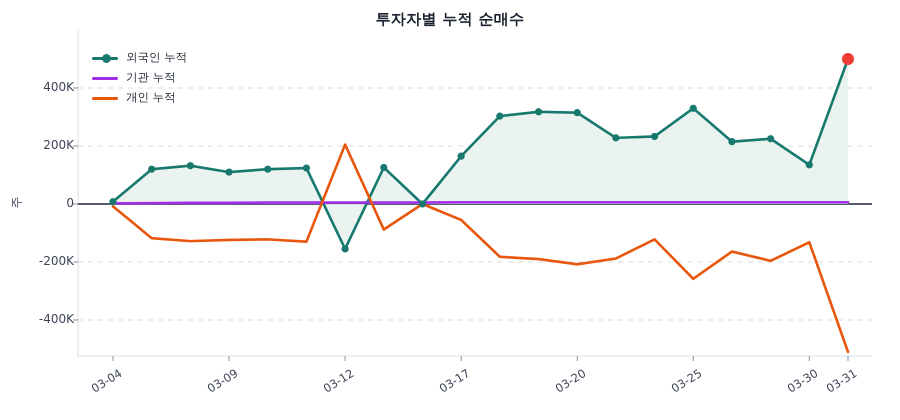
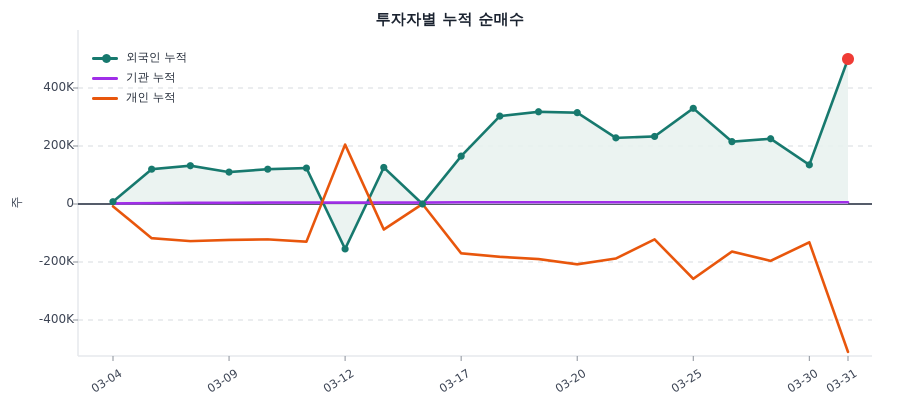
개인 누적/03-17: -60K -> -170K
